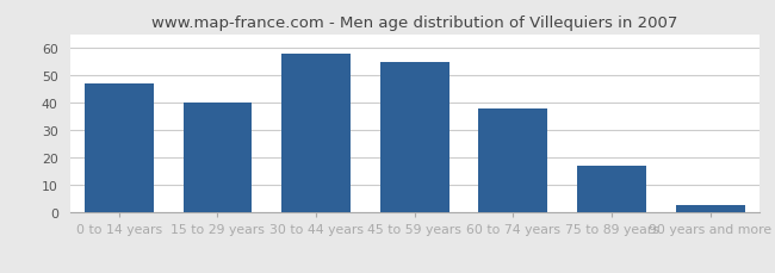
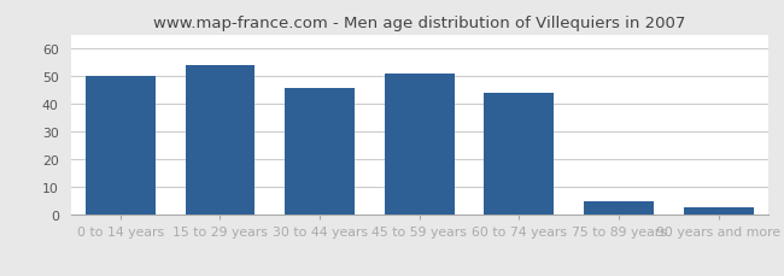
0 to 14 years: 47 -> 50
15 to 29 years: 40 -> 54
30 to 44 years: 58 -> 46
45 to 59 years: 55 -> 51
60 to 74 years: 38 -> 44
75 to 89 years: 17 -> 5
